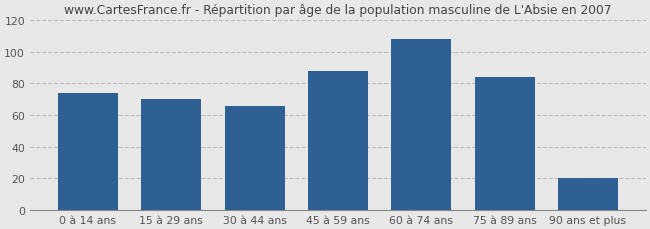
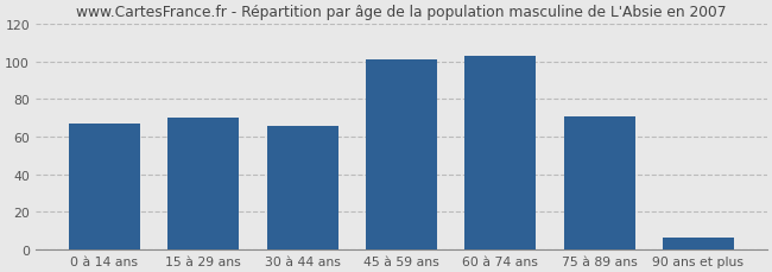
0 à 14 ans: 74 -> 67
45 à 59 ans: 88 -> 101
60 à 74 ans: 108 -> 103
75 à 89 ans: 84 -> 71
90 ans et plus: 20 -> 6
